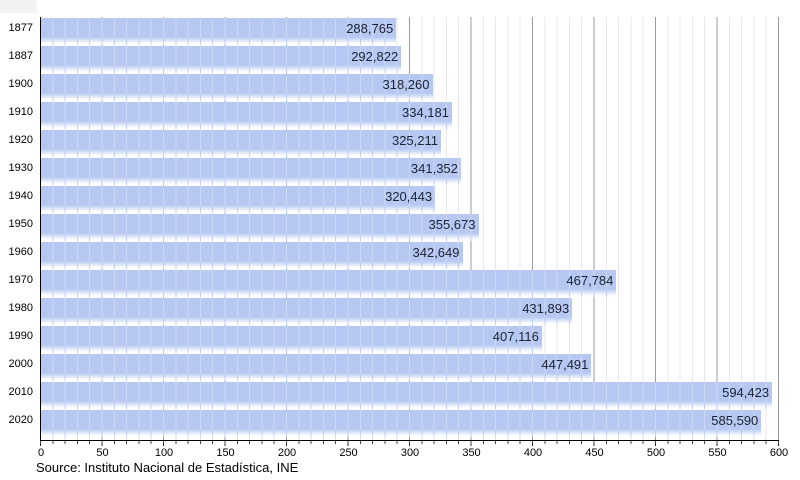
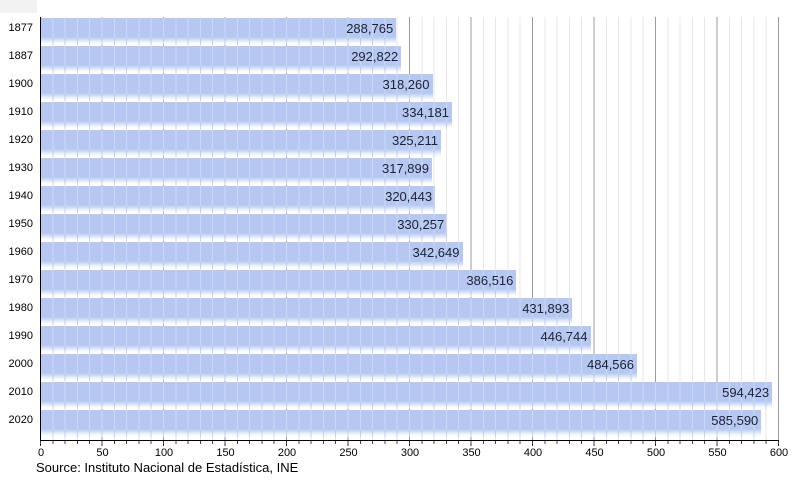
1930: 341,352 -> 317,899
1950: 355,673 -> 330,257
1970: 467,784 -> 386,516
1990: 407,116 -> 446,744
2000: 447,491 -> 484,566
